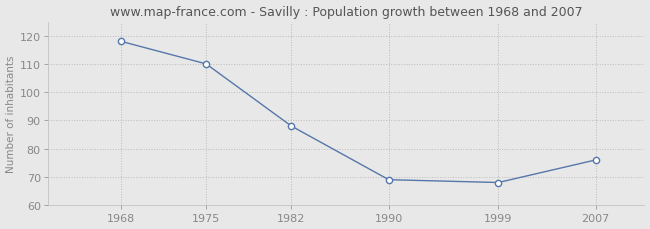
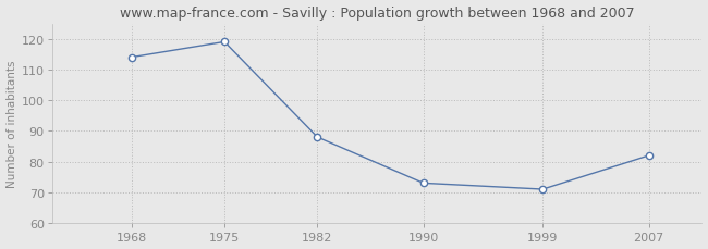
1968: 118 -> 114
1975: 110 -> 119
1990: 69 -> 73
1999: 68 -> 71
2007: 76 -> 82
